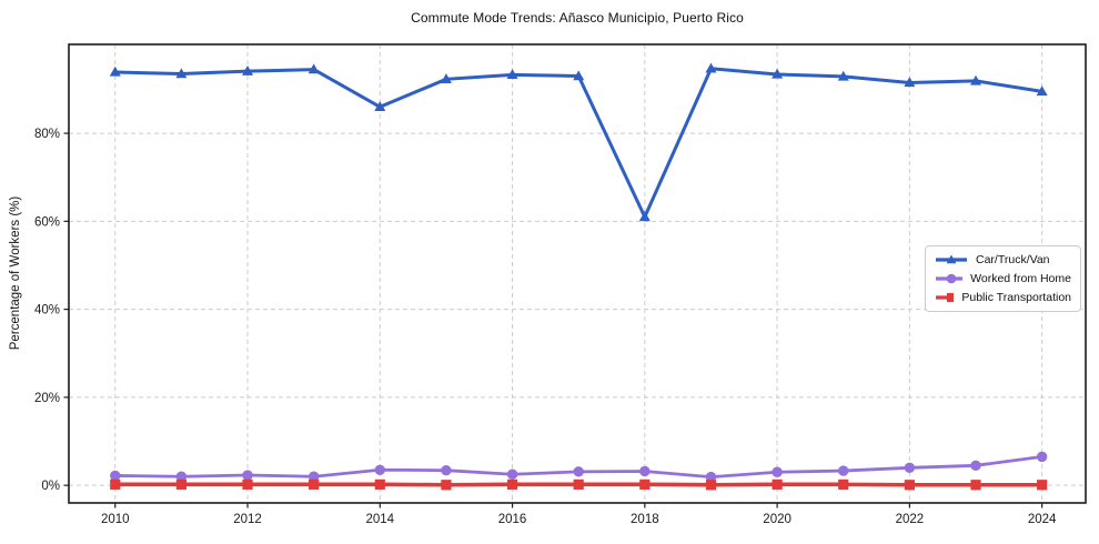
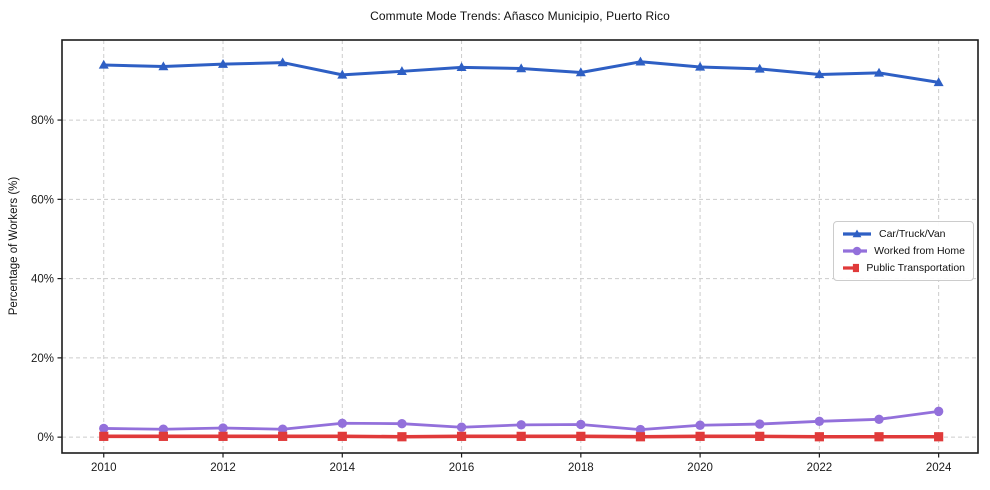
Car/Truck/Van/2014: 86% -> 91%
Car/Truck/Van/2018: 61% -> 92%
